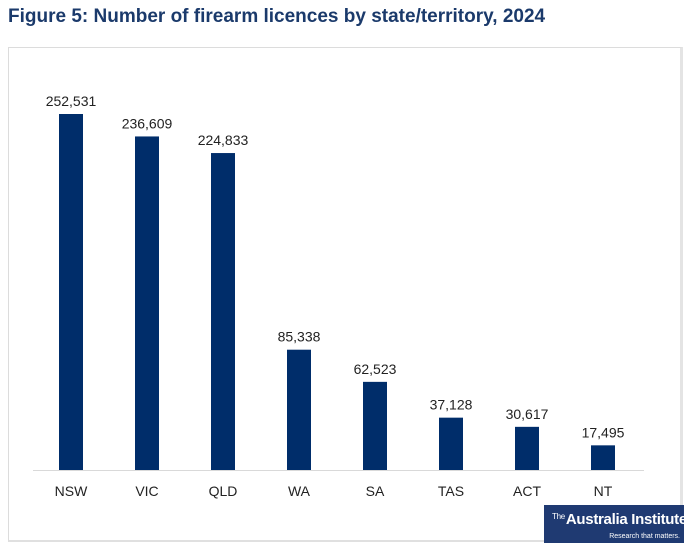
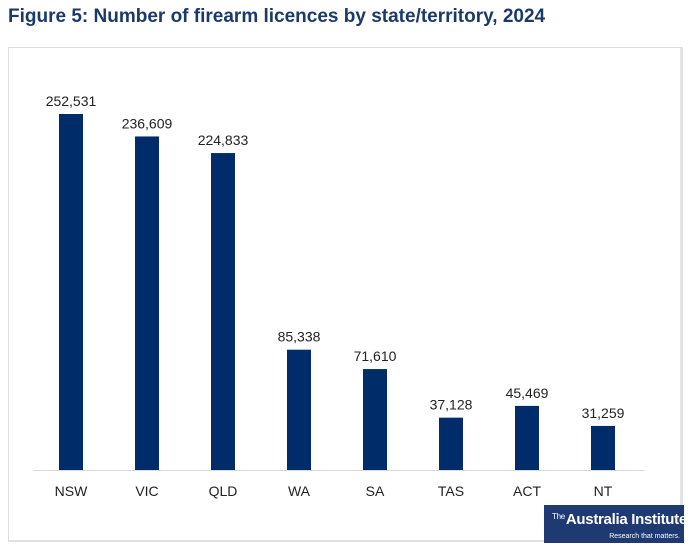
SA: 62,523 -> 71,610
ACT: 30,617 -> 45,469
NT: 17,495 -> 31,259
